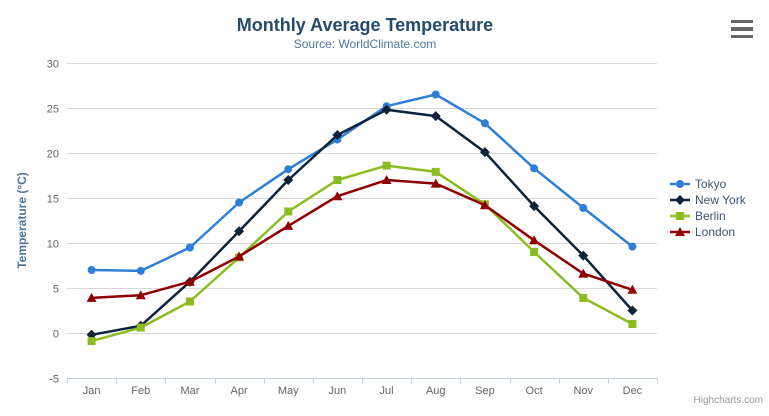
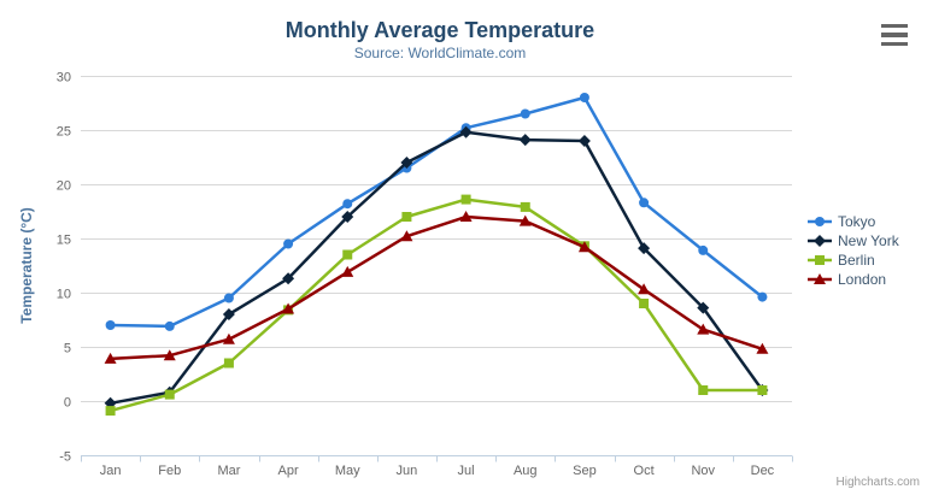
New York/Mar: 6 -> 8
Tokyo/Sep: 23 -> 28
New York/Sep: 20 -> 24
Berlin/Nov: 4 -> 1
New York/Dec: 2 -> 1
